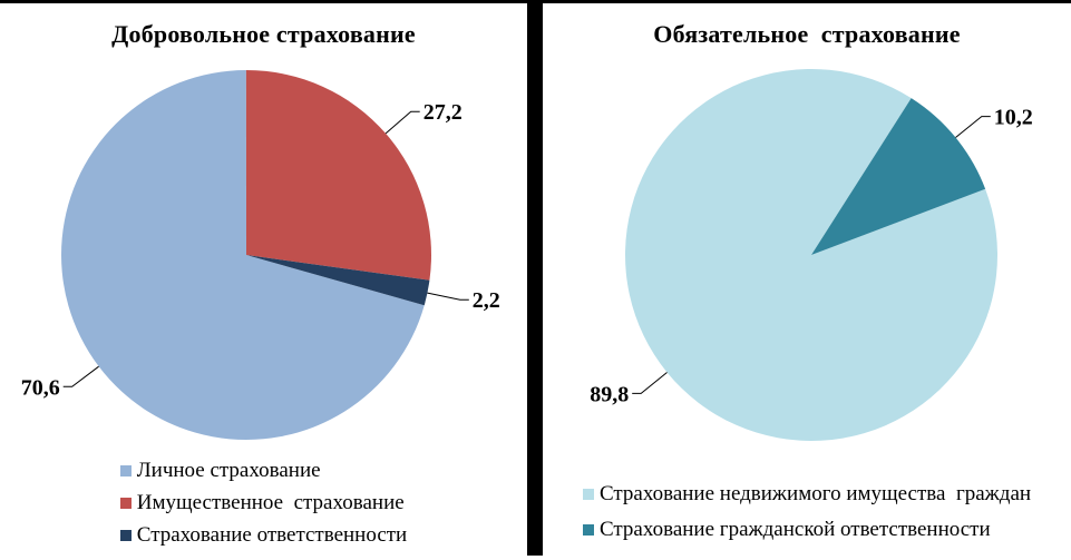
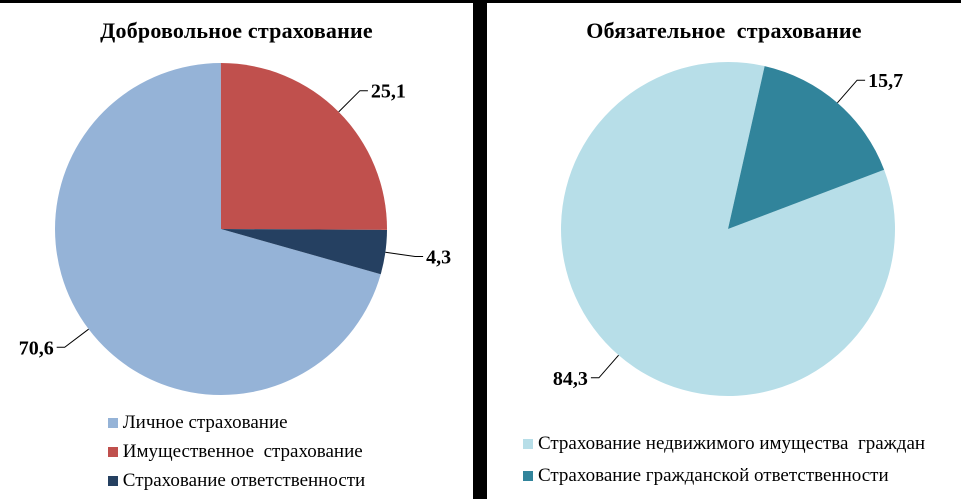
Добровольное страхование/Имущественное страхование: 27,2 -> 25,1
Добровольное страхование/Страхование ответственности: 2,2 -> 4,3
Обязательное страхование/Страхование недвижимого имущества граждан: 89,8 -> 84,3
Обязательное страхование/Страхование гражданской ответственности: 10,2 -> 15,7
